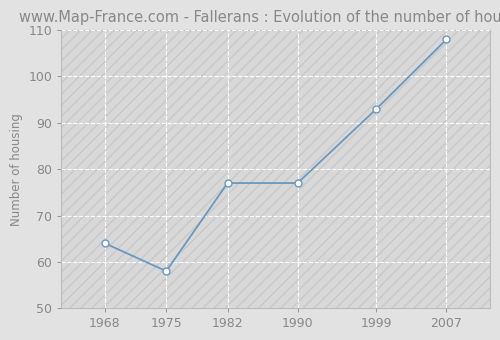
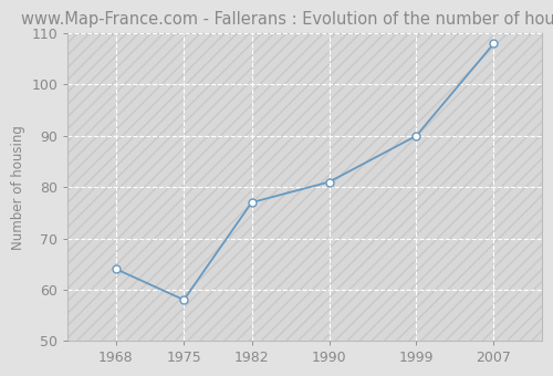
1990: 77 -> 81
1999: 93 -> 90
